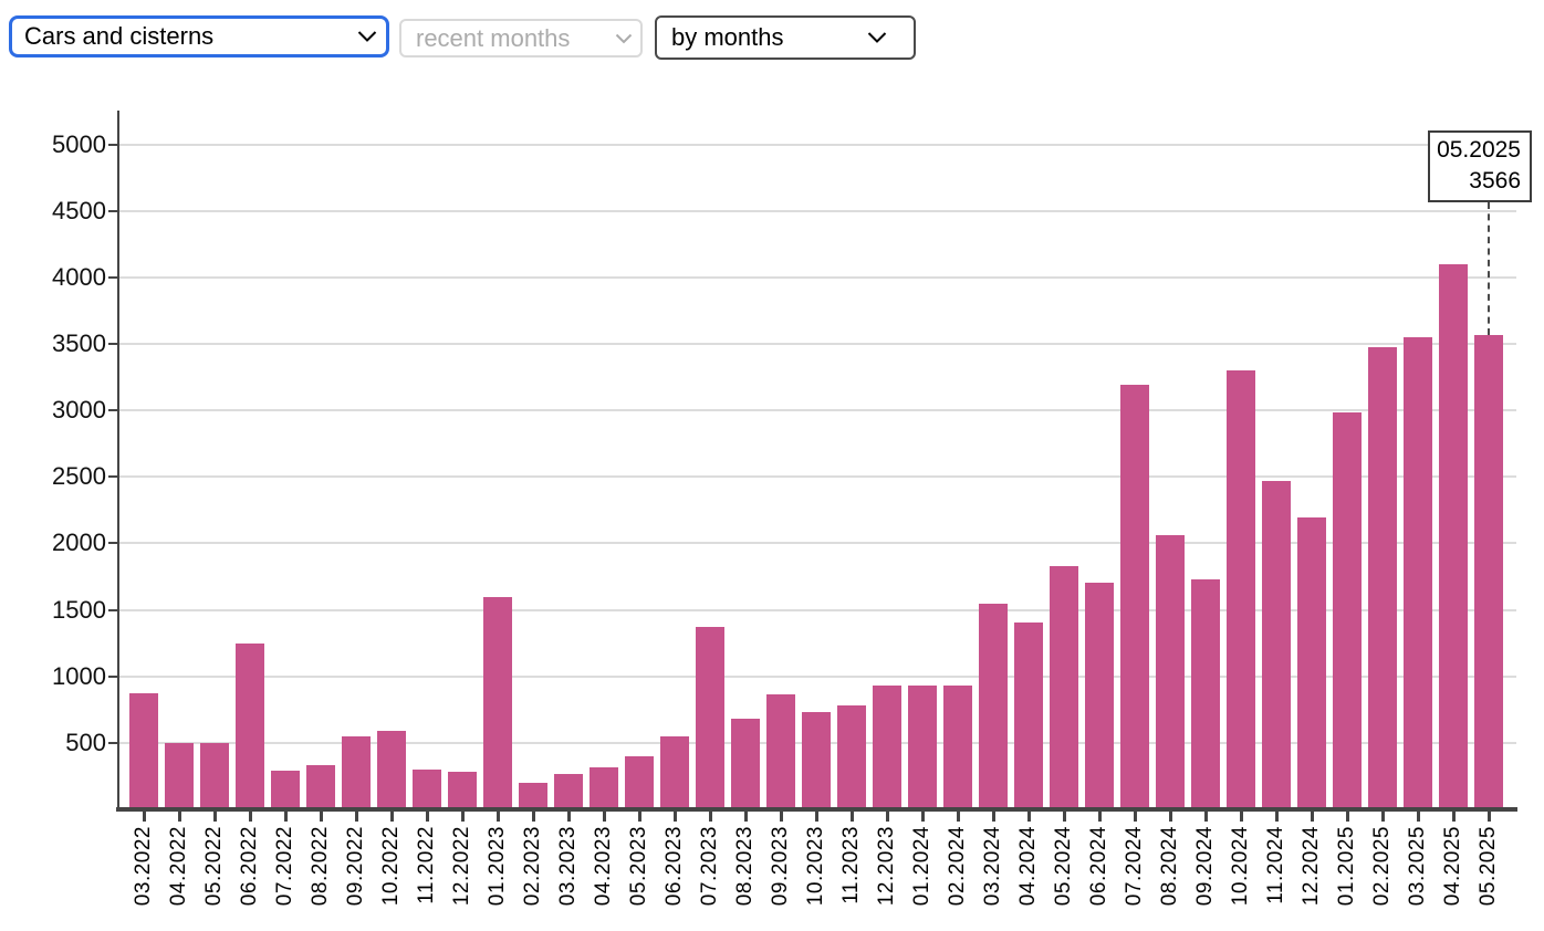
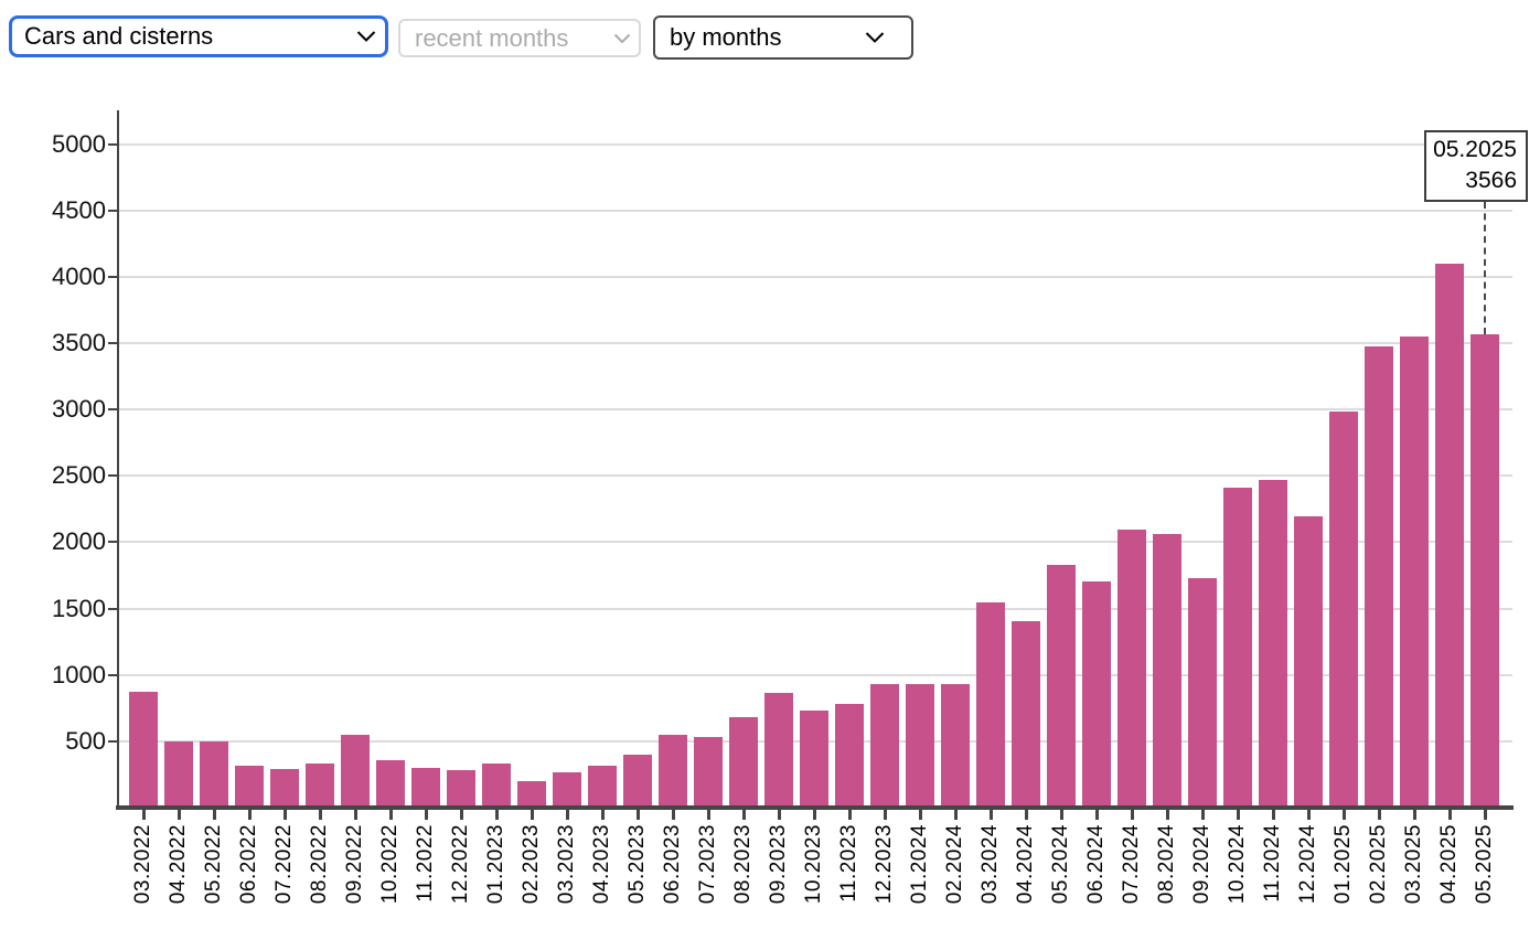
06.2022: 1250 -> 320
10.2022: 590 -> 360
01.2023: 1600 -> 340
07.2023: 1370 -> 530
07.2024: 3190 -> 2100
10.2024: 3300 -> 2410
